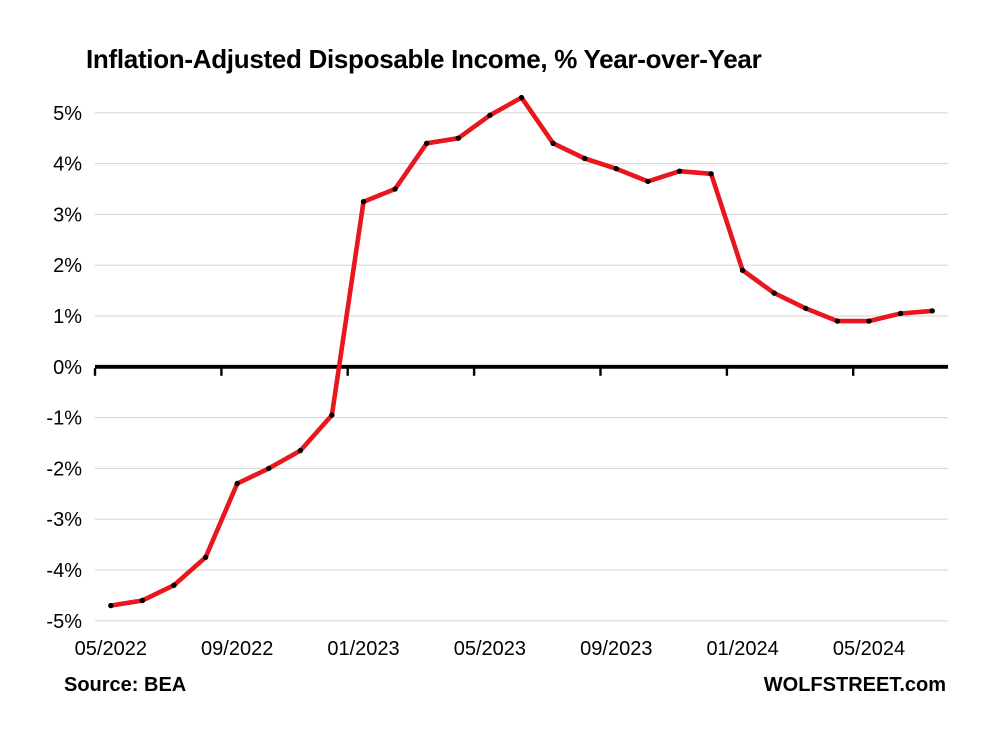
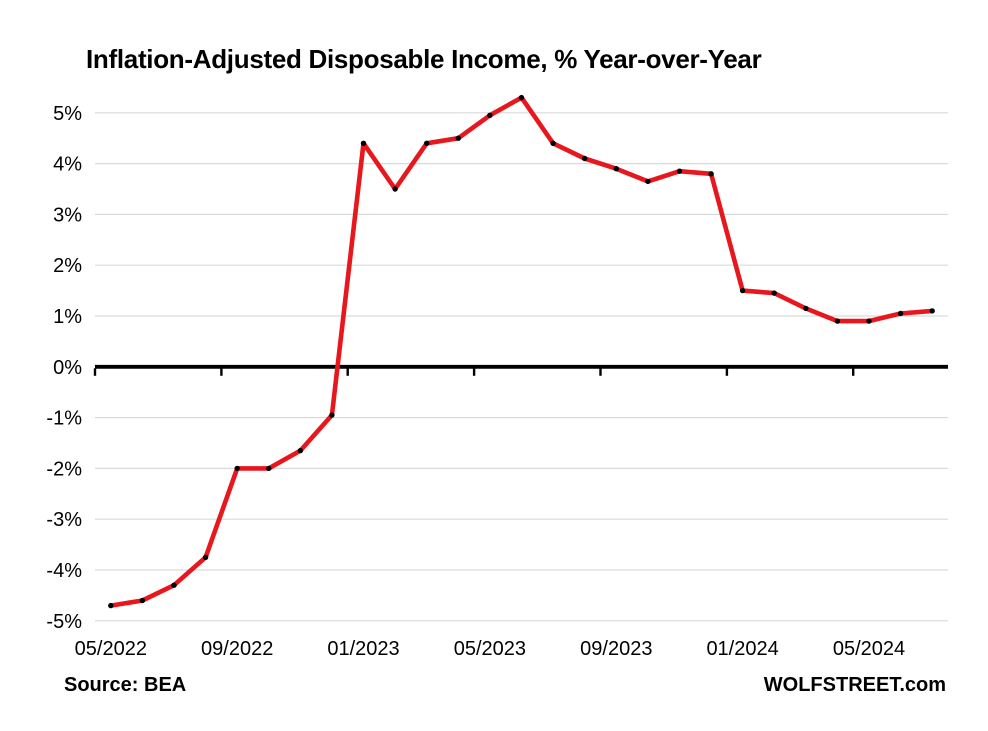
09/2022: -2.3% -> -2.0%
01/2023: 3.2% -> 4.4%
01/2024: 1.9% -> 1.5%
